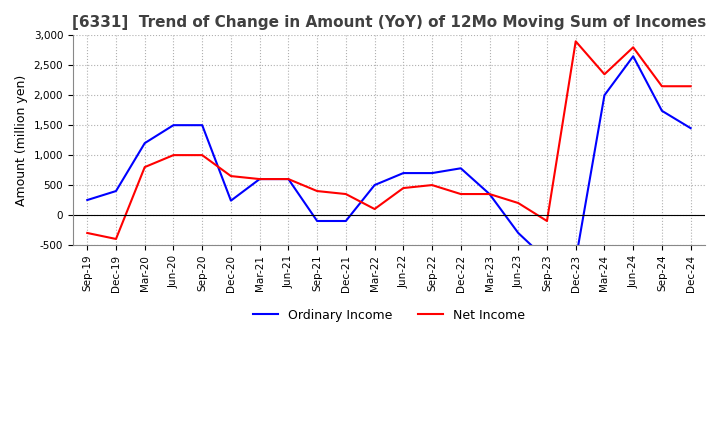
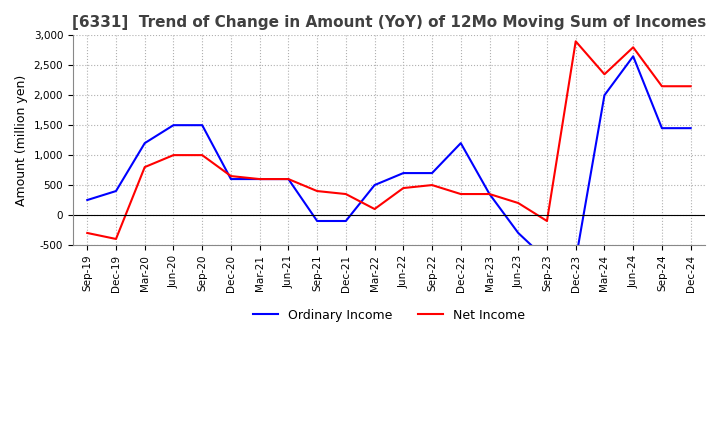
Ordinary Income/Dec-20: 240 -> 600
Ordinary Income/Dec-22: 780 -> 1,200
Ordinary Income/Sep-24: 1,740 -> 1,450
